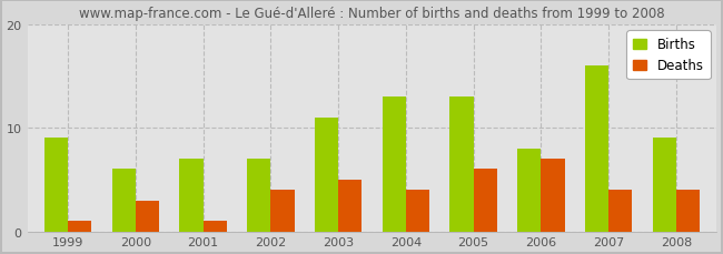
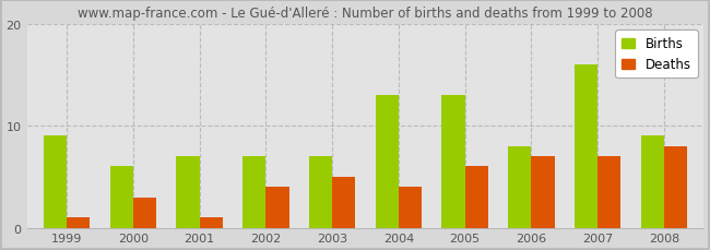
Births/2003: 11 -> 7
Deaths/2007: 4 -> 7
Deaths/2008: 4 -> 8
